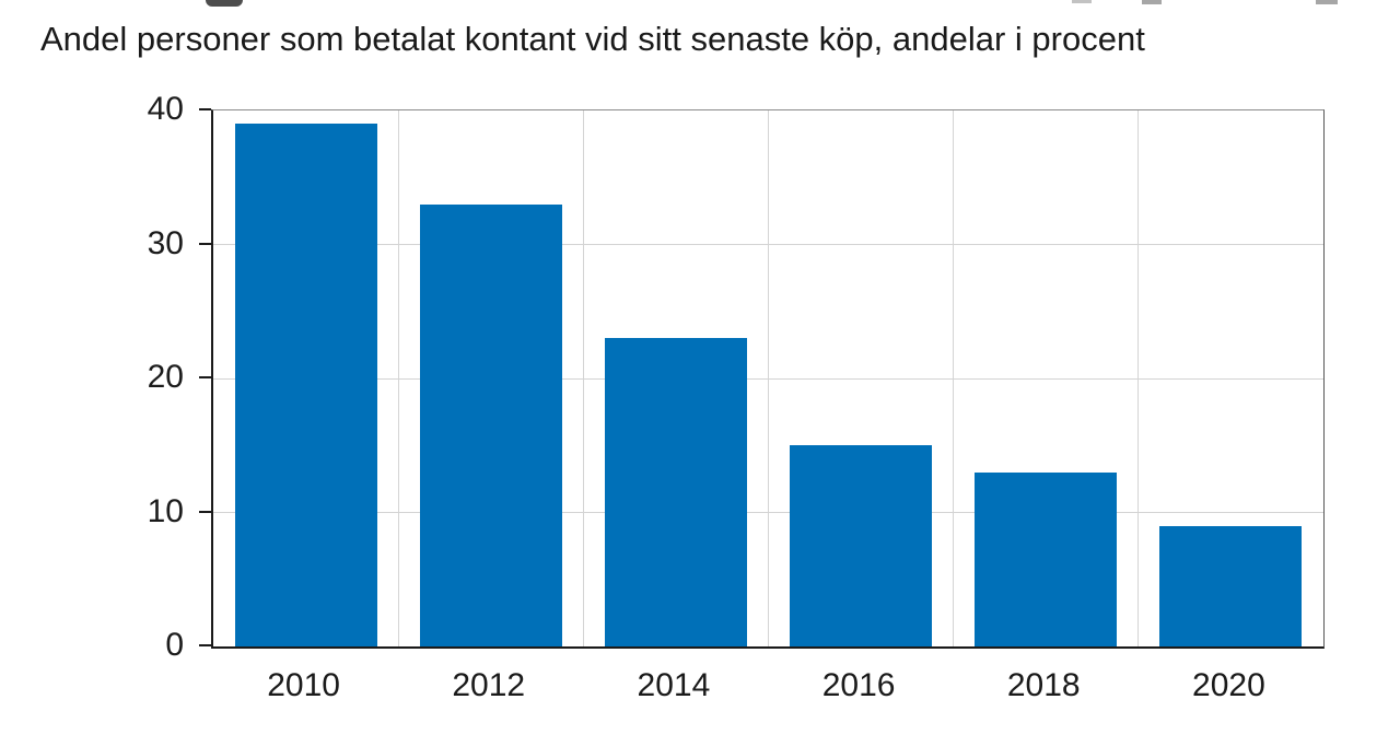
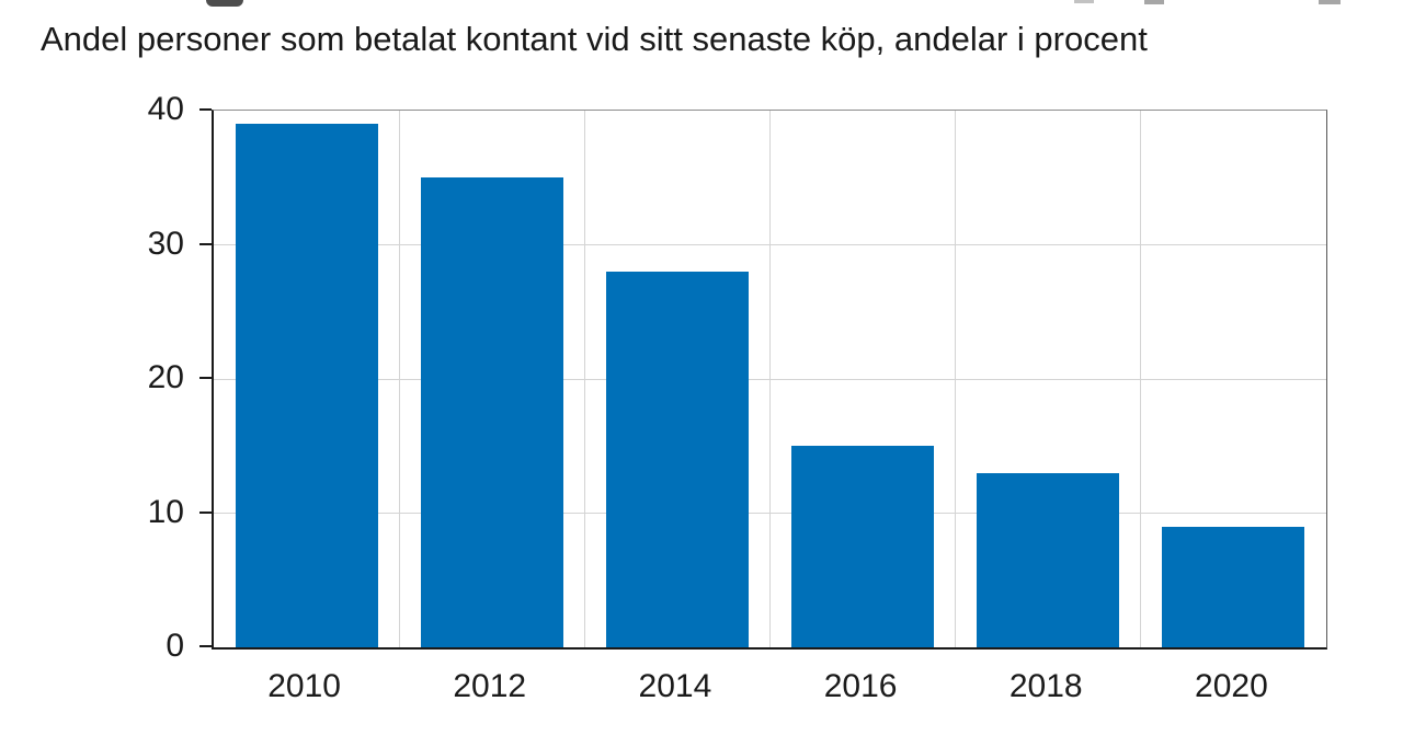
2012: 33 -> 35
2014: 23 -> 28
